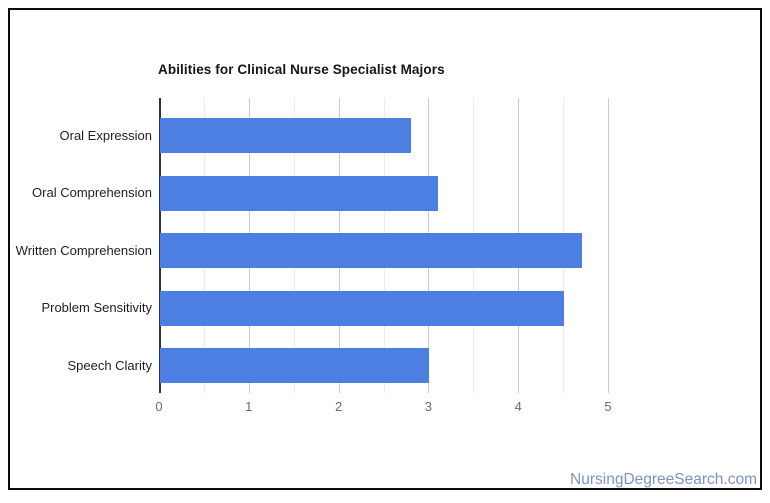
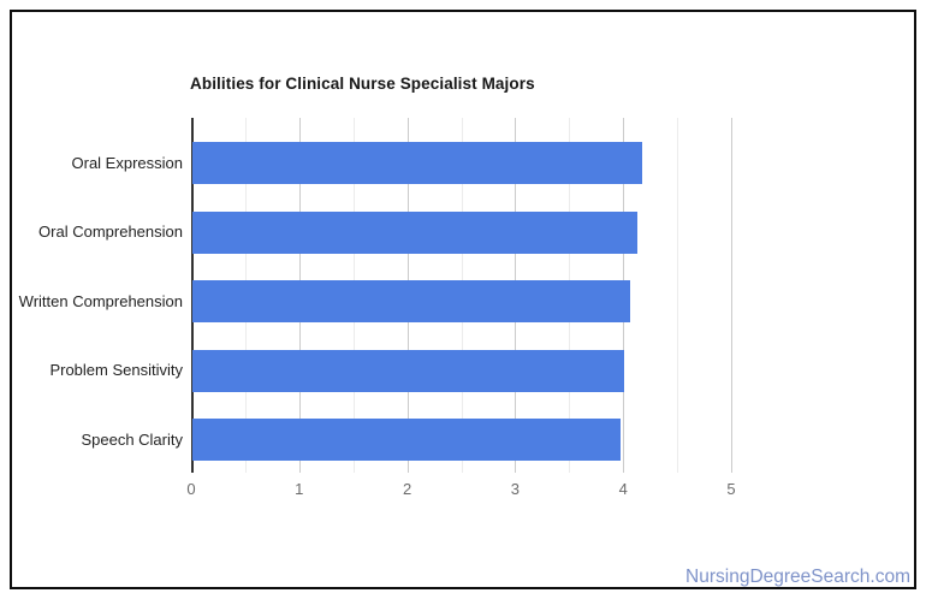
Oral Expression: 2.8 -> 4.2
Oral Comprehension: 3.1 -> 4.1
Written Comprehension: 4.7 -> 4.0
Problem Sensitivity: 4.5 -> 4.0
Speech Clarity: 3.0 -> 4.0
